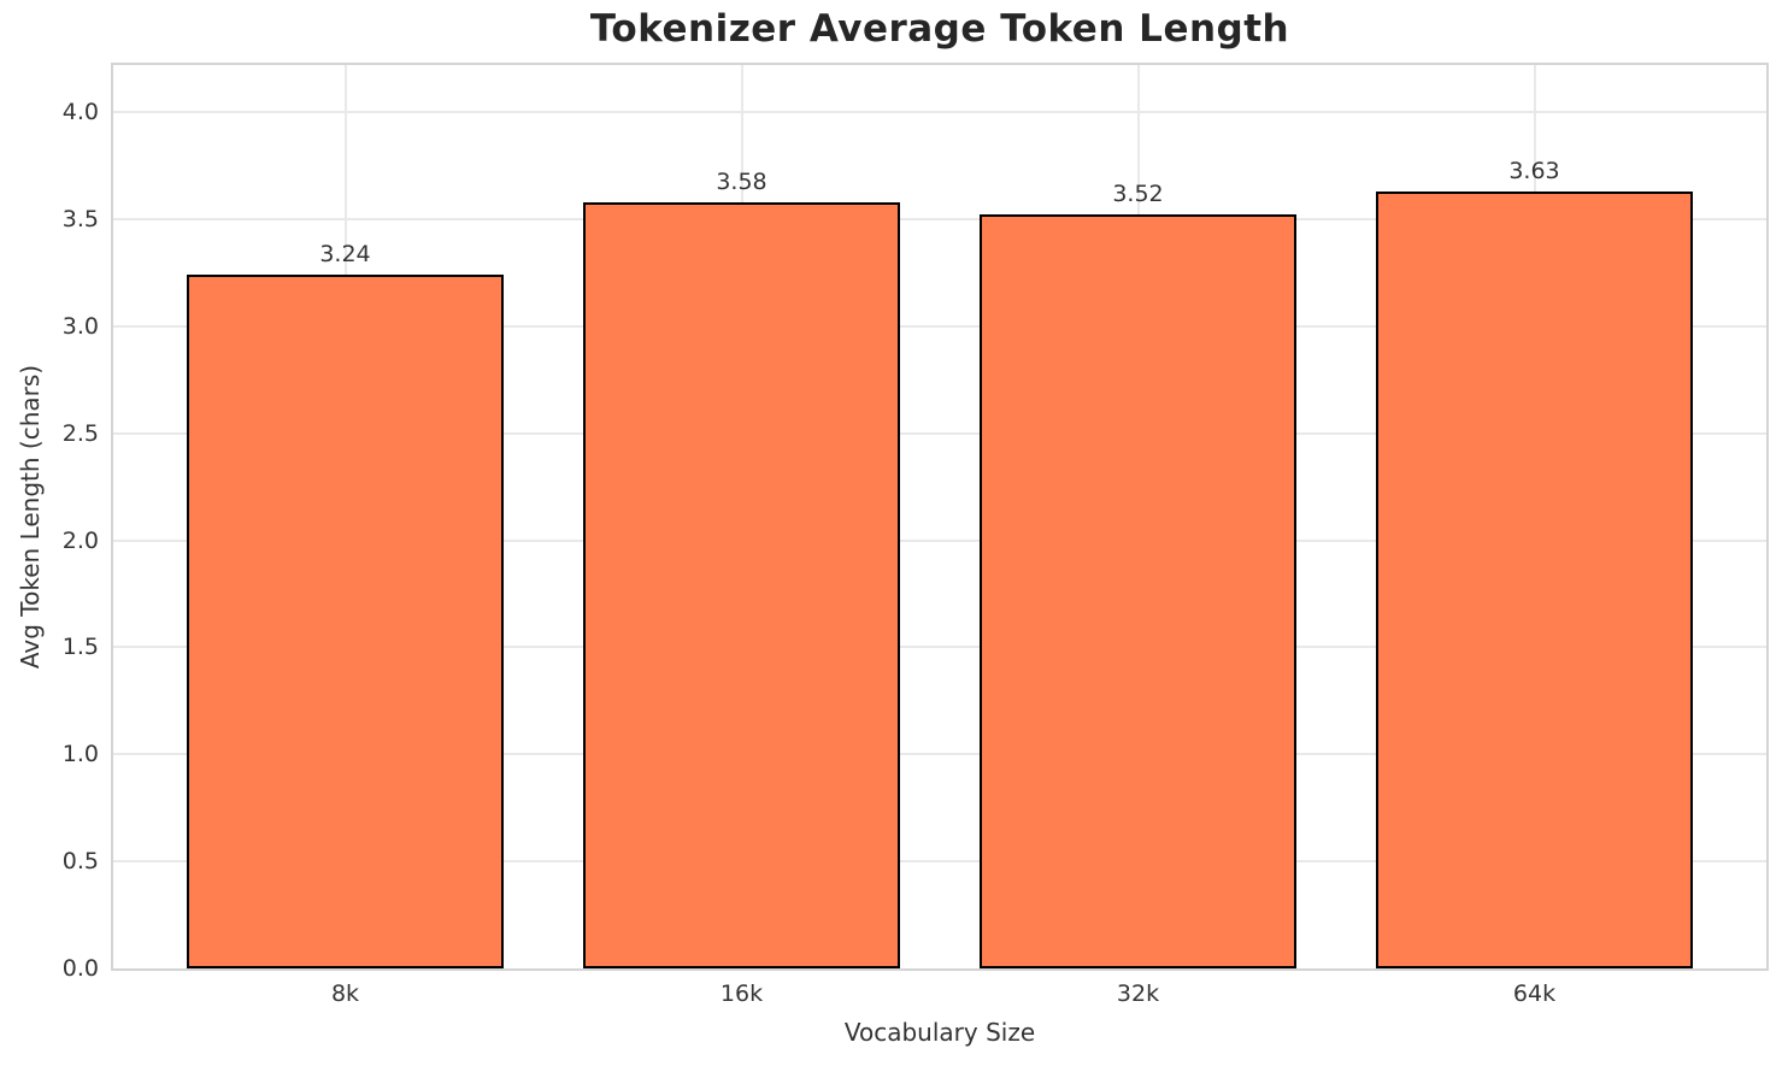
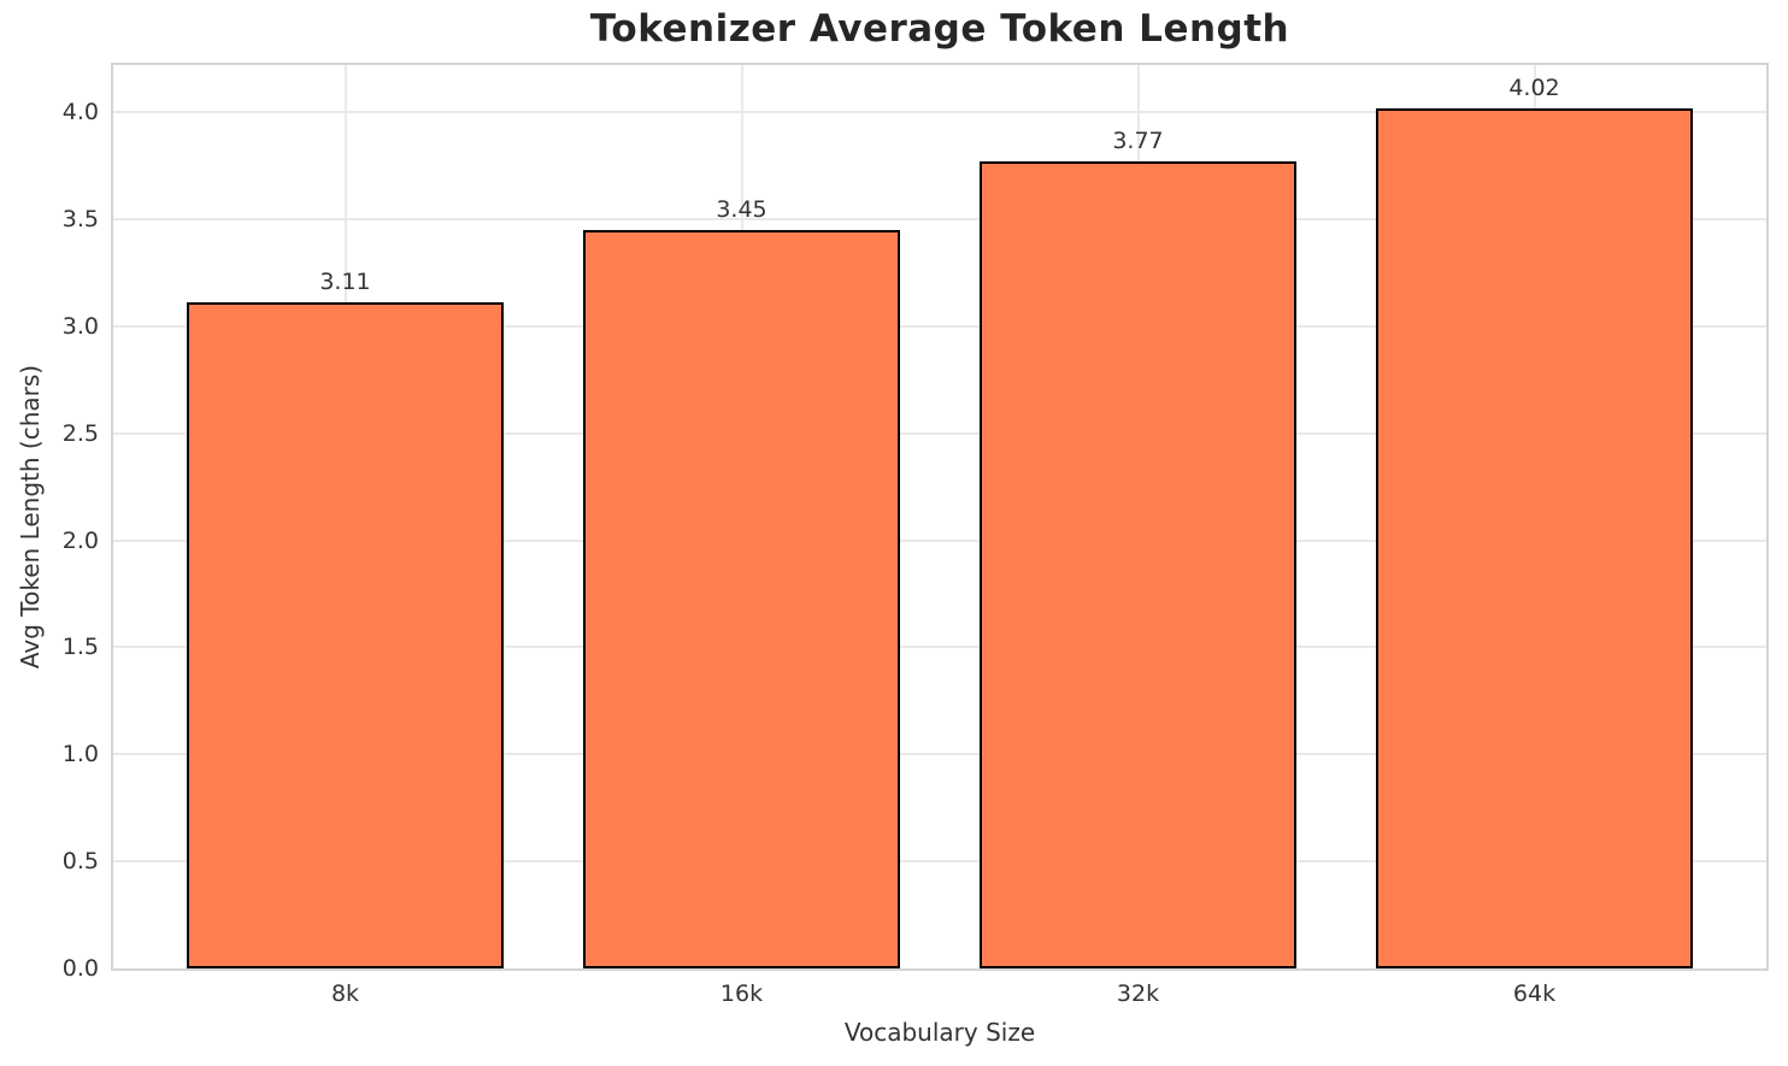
8k: 3.24 -> 3.11
16k: 3.58 -> 3.45
32k: 3.52 -> 3.77
64k: 3.63 -> 4.02
